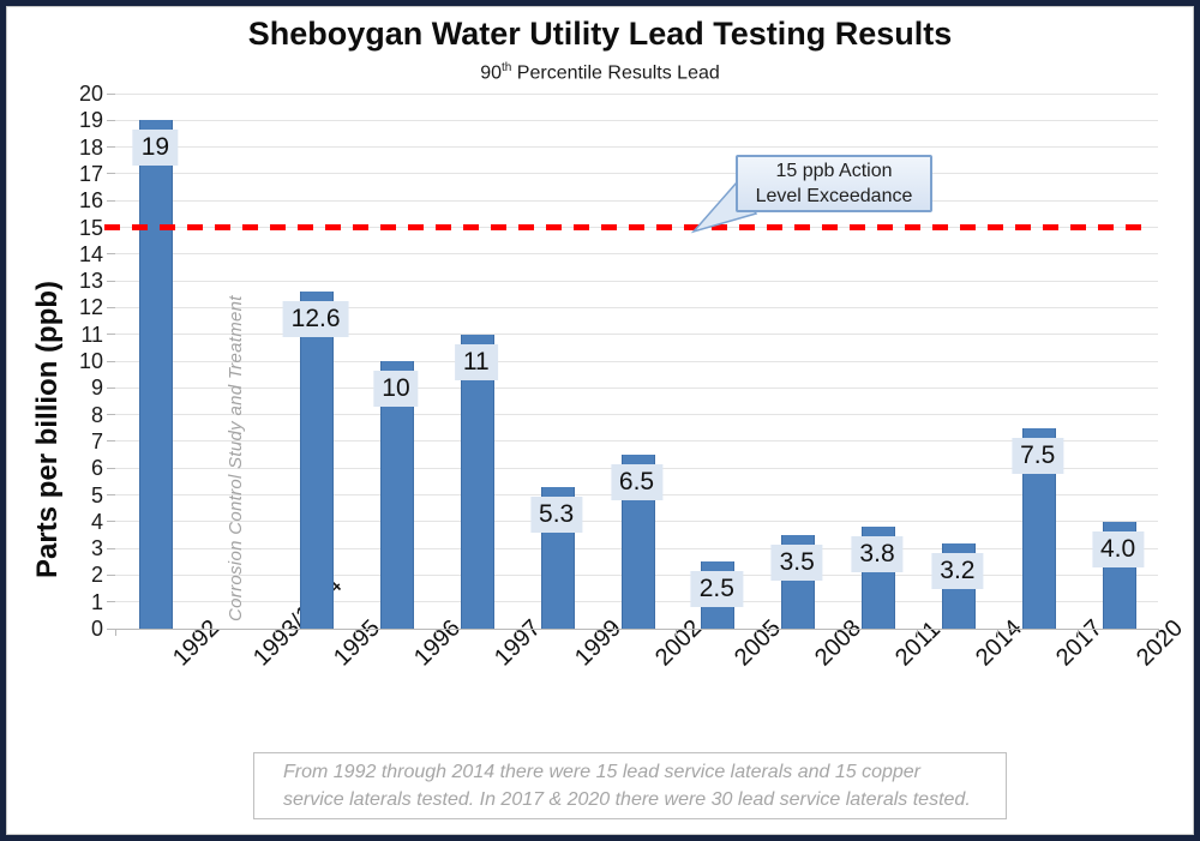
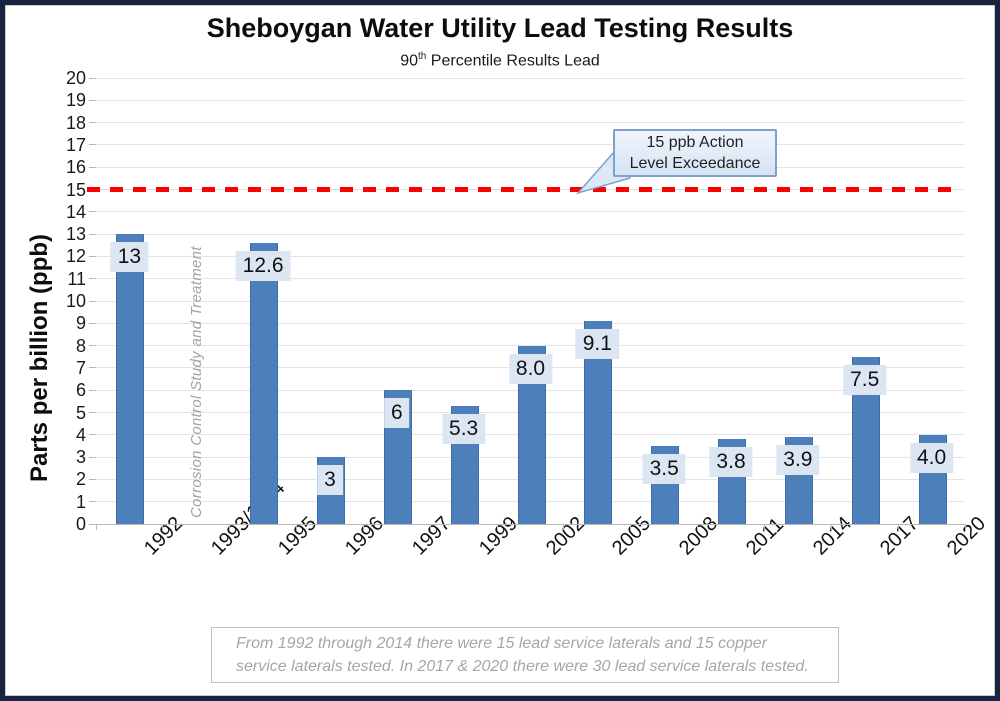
1992: 19 -> 13
1996: 10 -> 3
1997: 11 -> 6
2002: 6.5 -> 8.0
2005: 2.5 -> 9.1
2014: 3.2 -> 3.9
